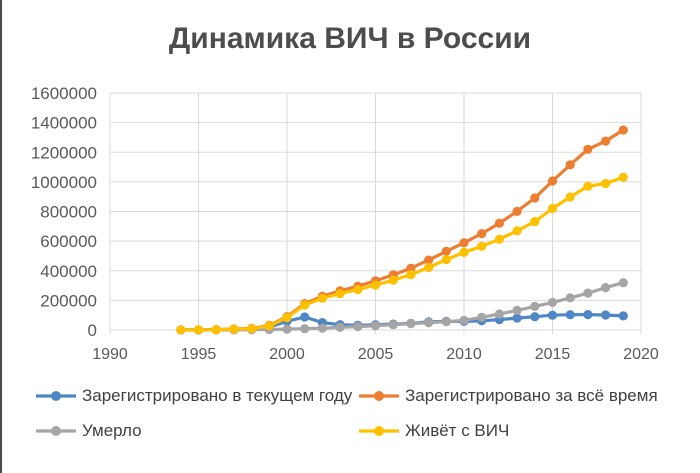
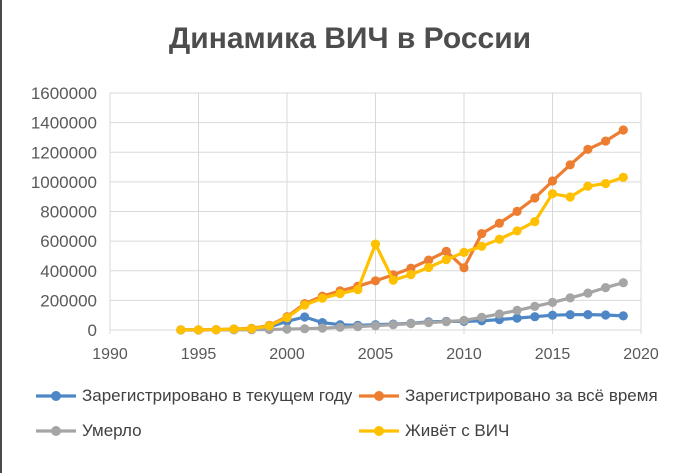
Живёт с ВИЧ/2005: 300000 -> 580000
Зарегистрировано за всё время/2010: 590000 -> 420000
Живёт с ВИЧ/2015: 820000 -> 920000
